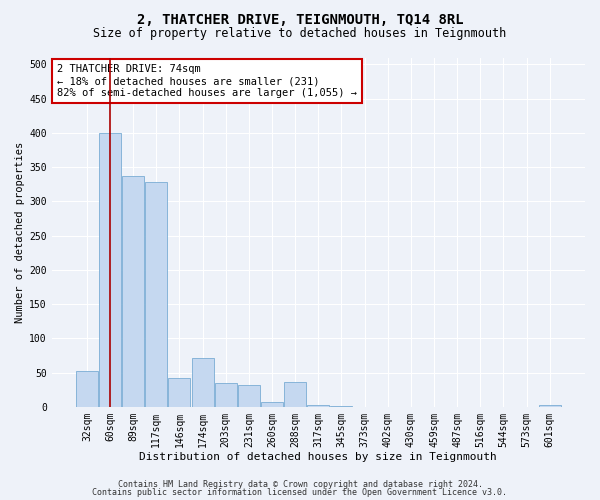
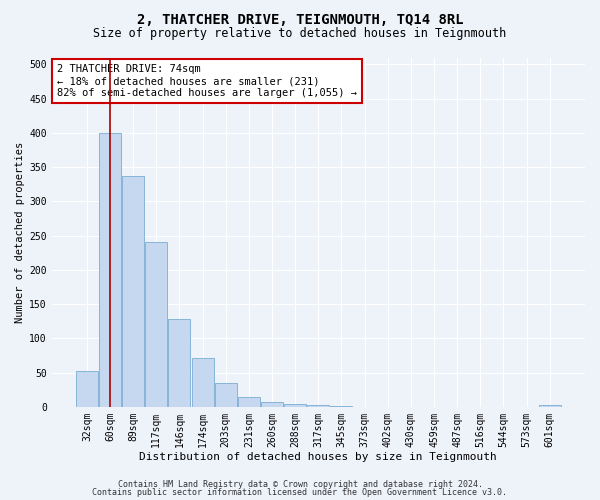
117sqm: 328 -> 240
146sqm: 42 -> 128
231sqm: 32 -> 15
288sqm: 36 -> 4
